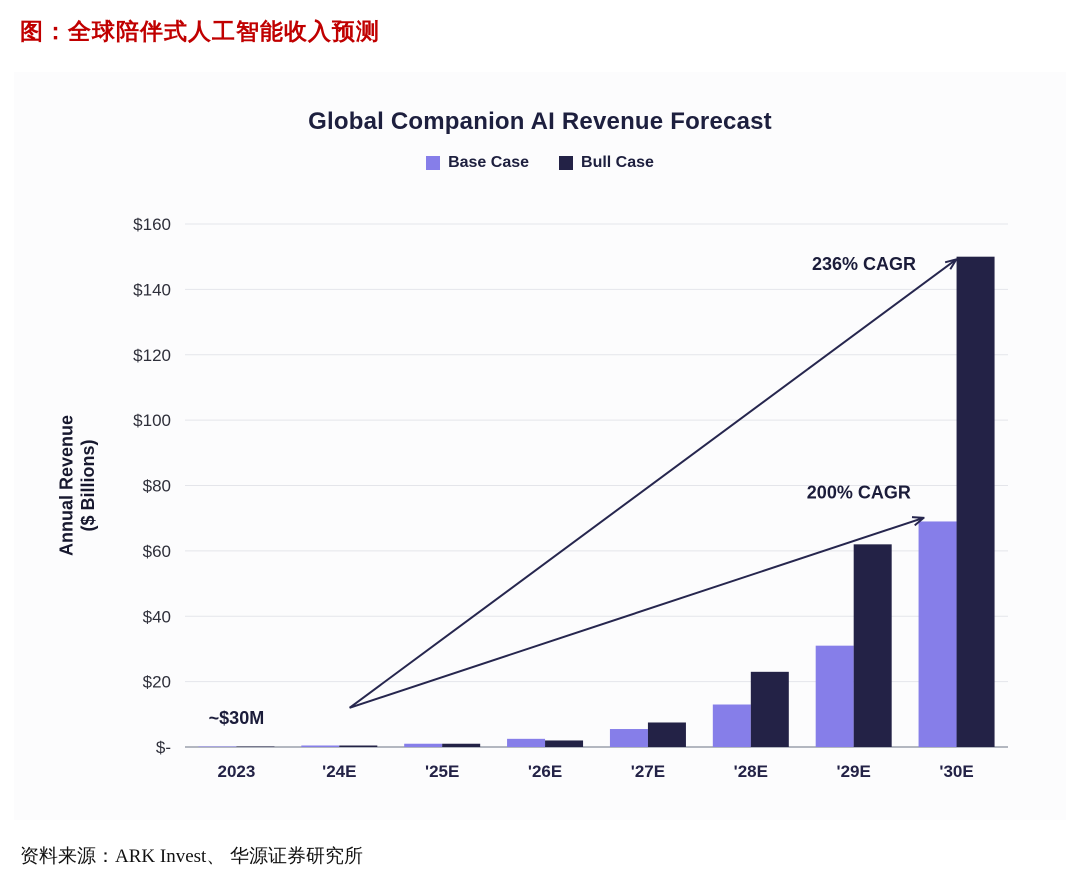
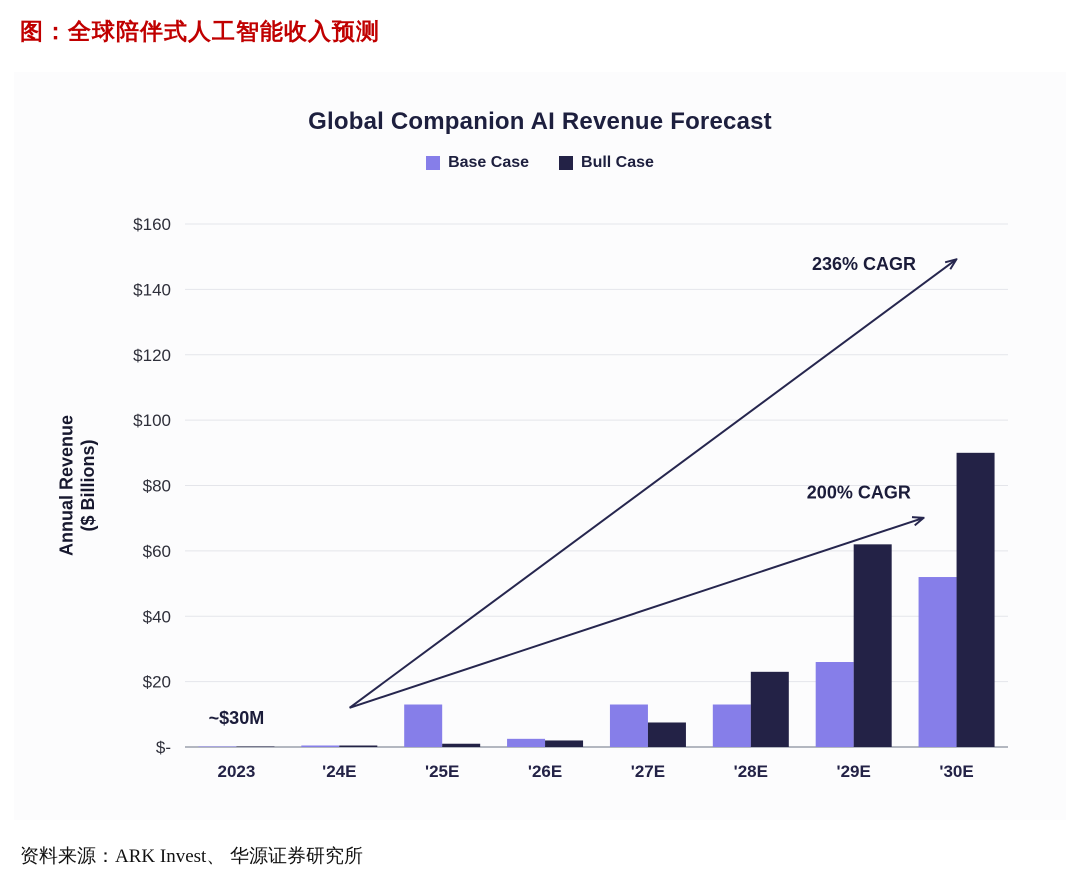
Base Case/'25E: $1 -> $13
Base Case/'27E: $6 -> $13
Base Case/'29E: $31 -> $26
Base Case/'30E: $69 -> $52
Bull Case/'30E: $150 -> $90
